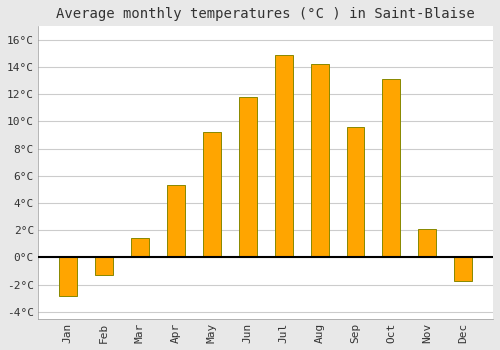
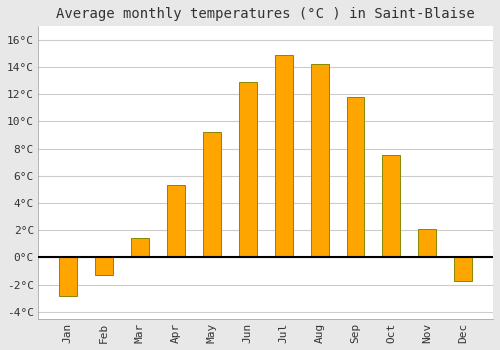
Jun: 11.8°C -> 12.9°C
Sep: 9.6°C -> 11.8°C
Oct: 13.1°C -> 7.5°C
